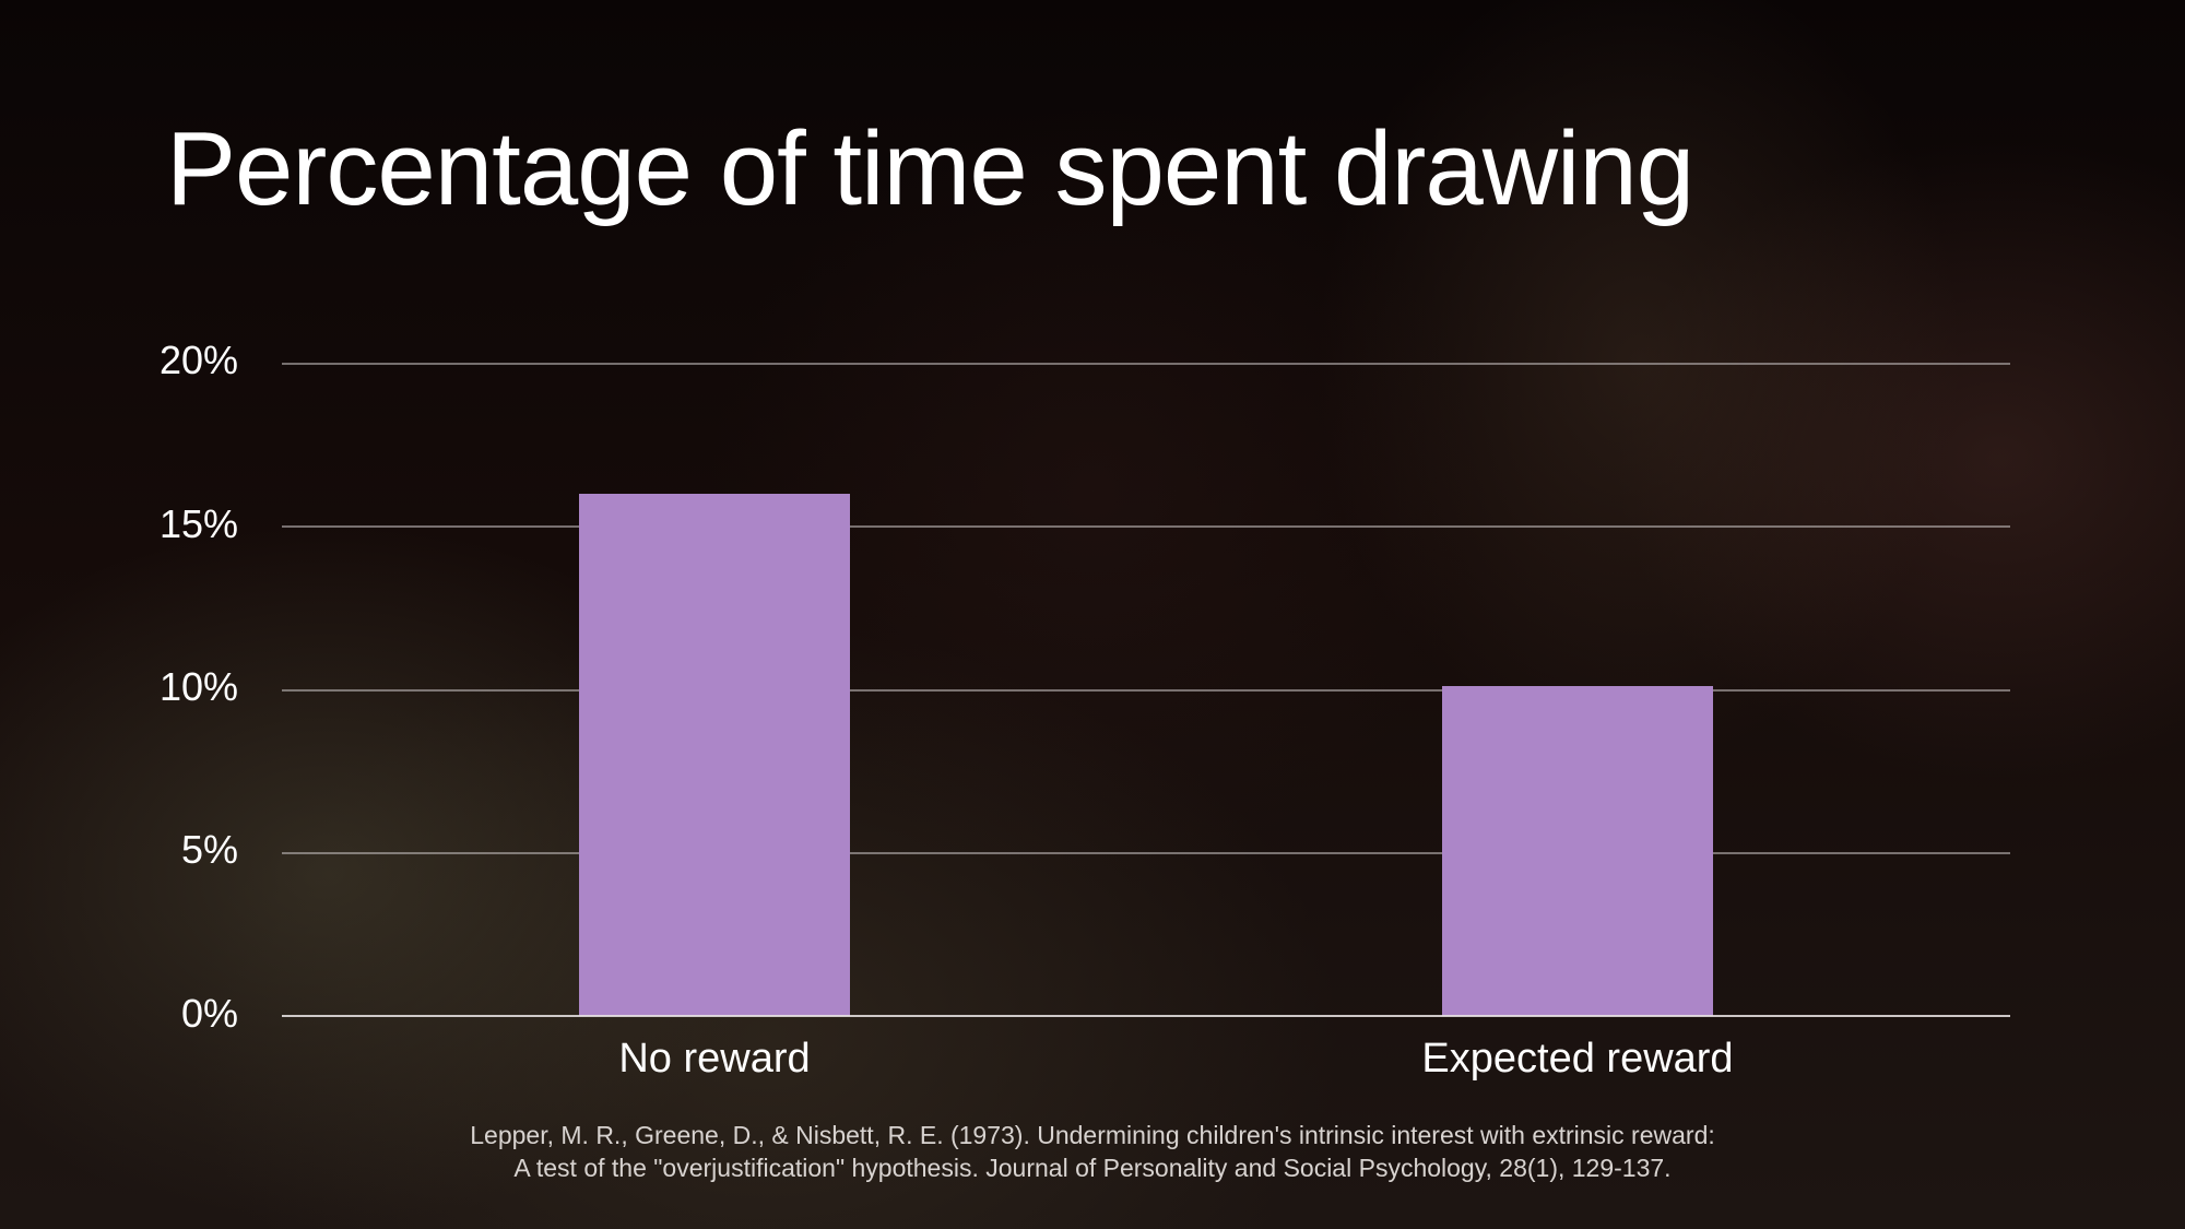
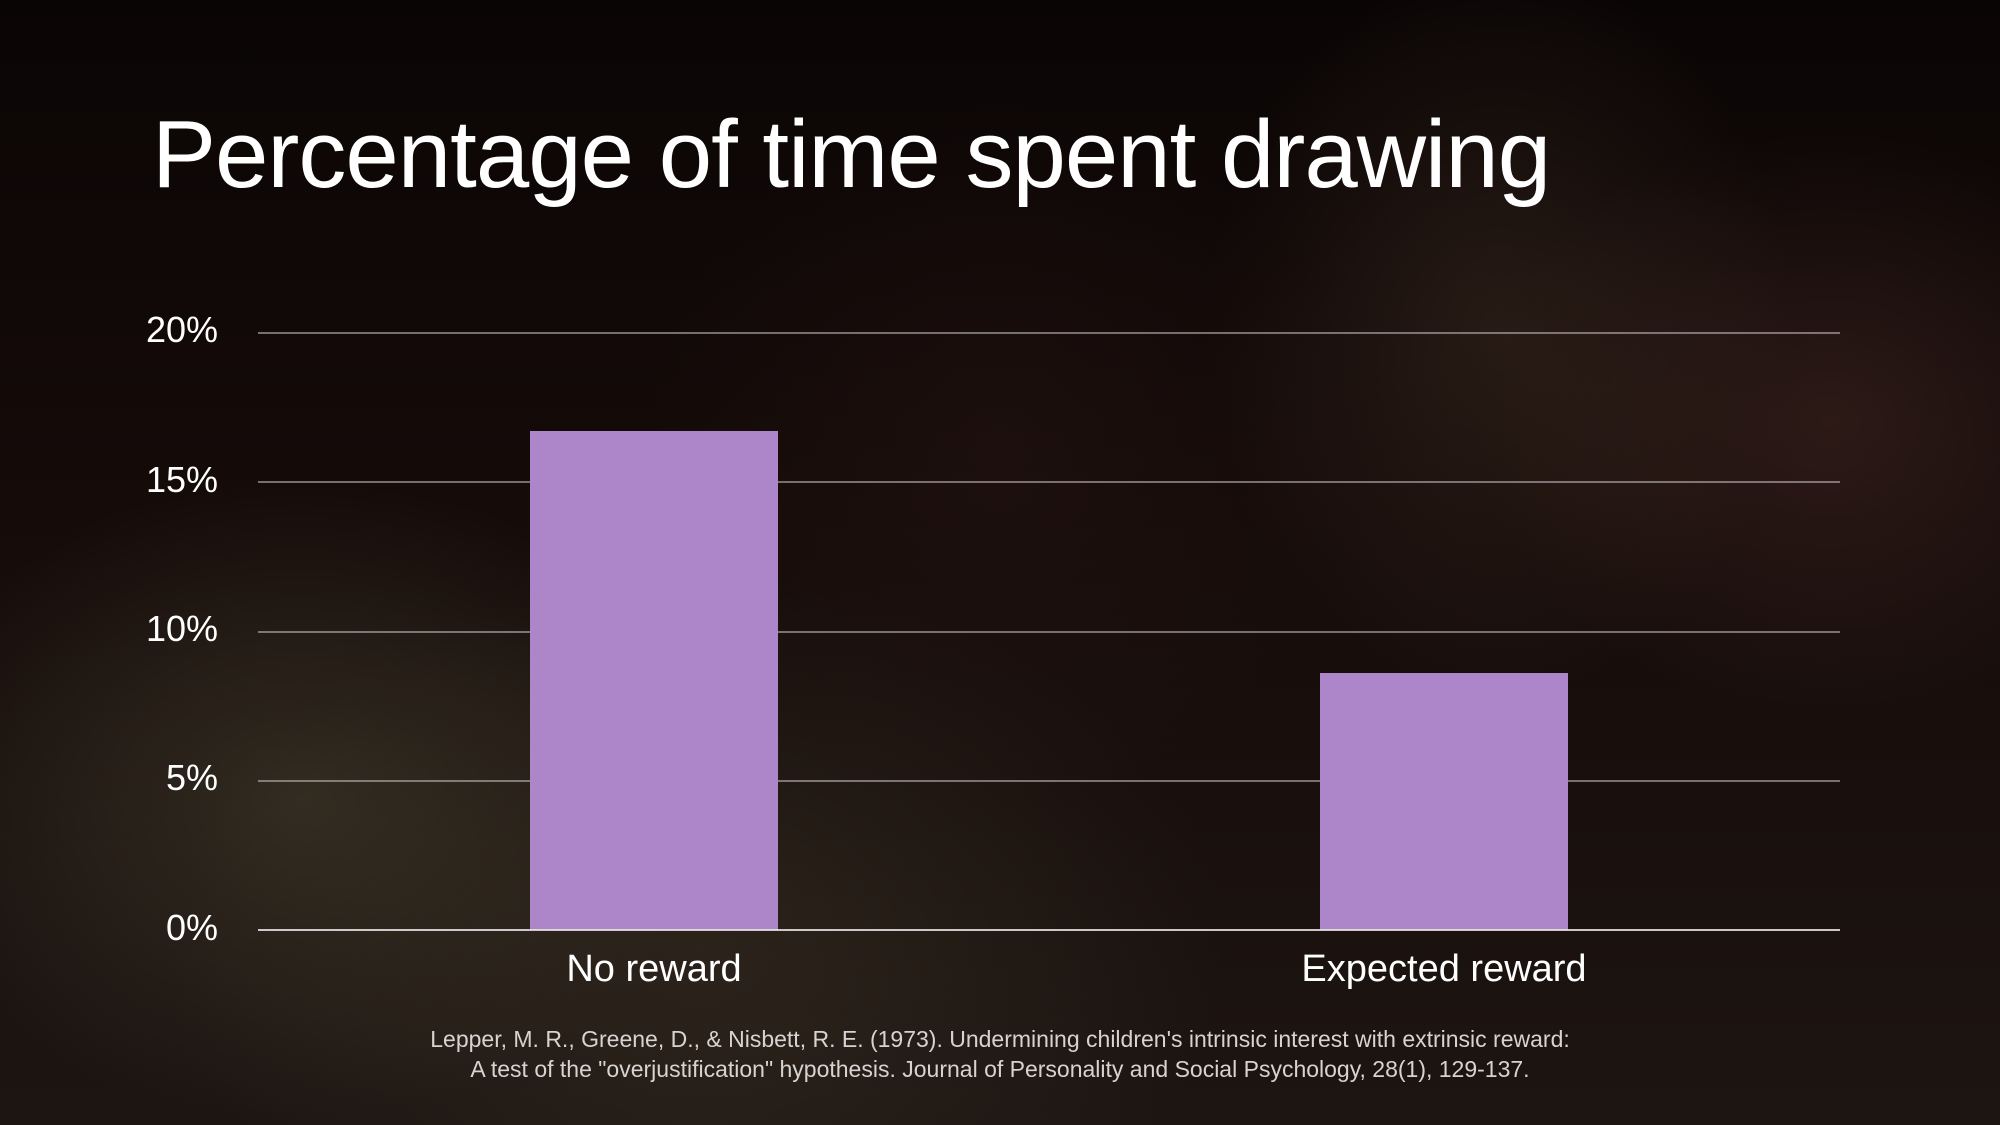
No reward: 16.0% -> 16.7%
Expected reward: 10.1% -> 8.6%
